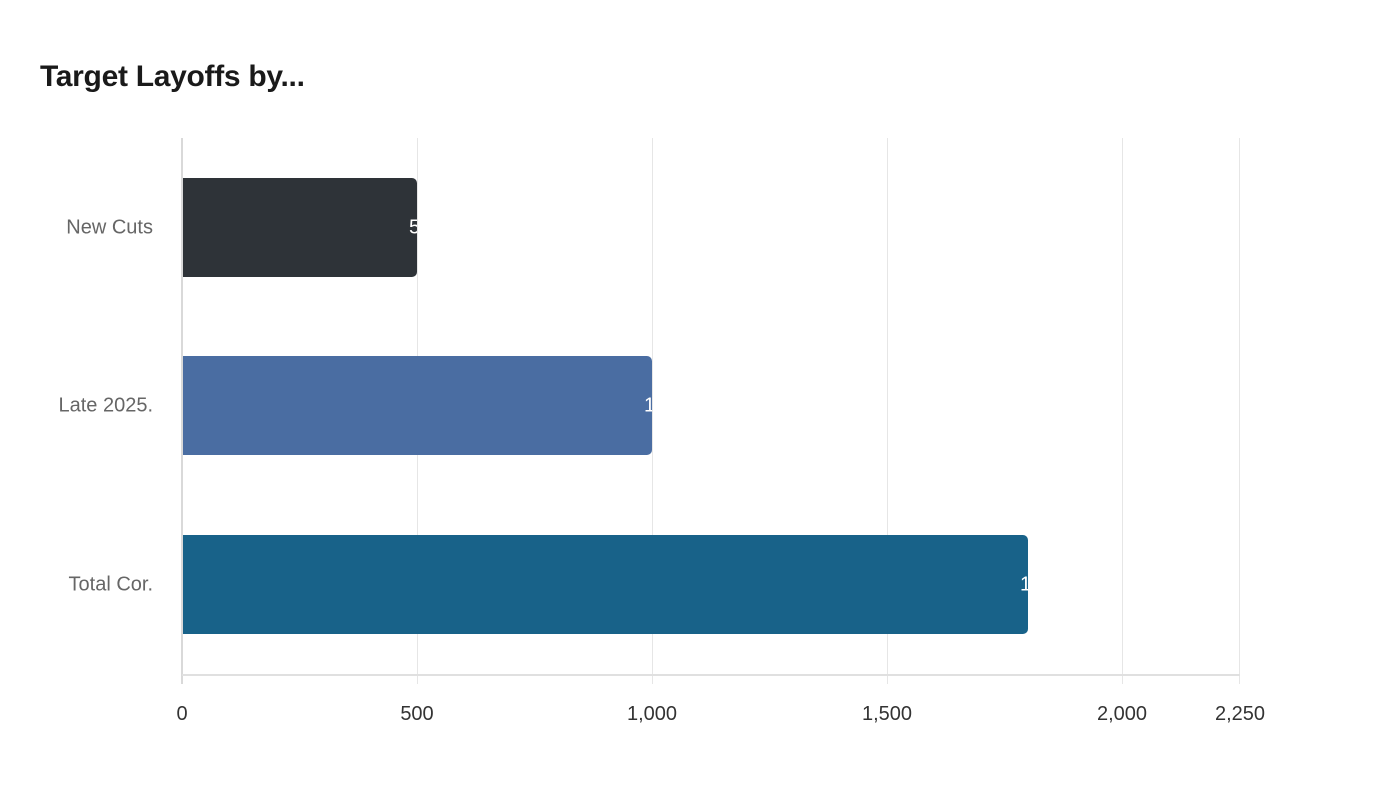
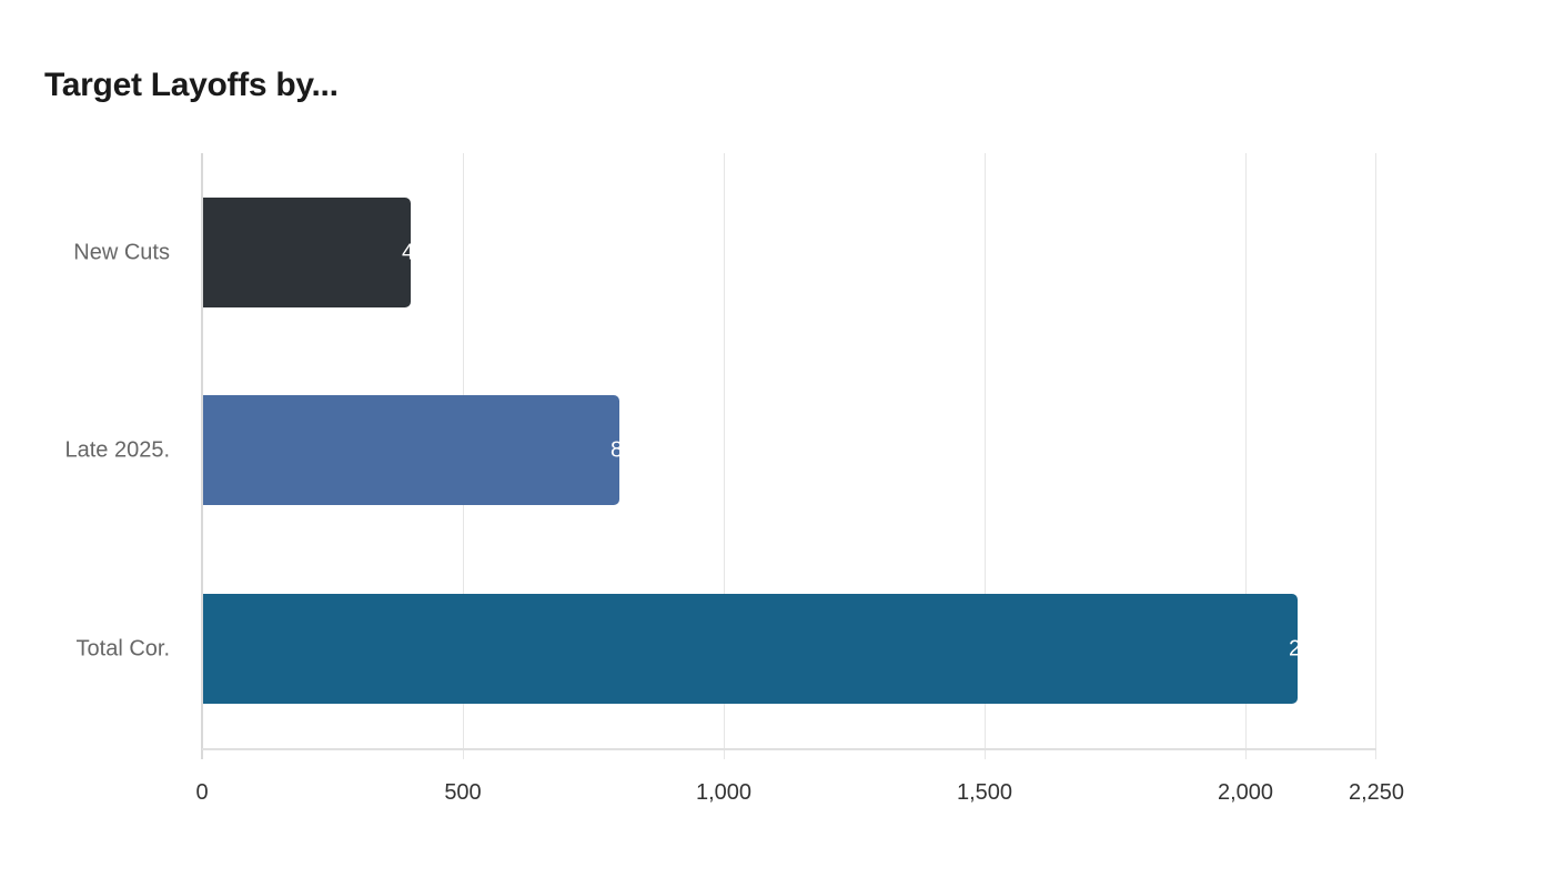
New Cuts: 500 -> 400
Late 2025.: 1,000 -> 800
Total Cor.: 1,800 -> 2,100
